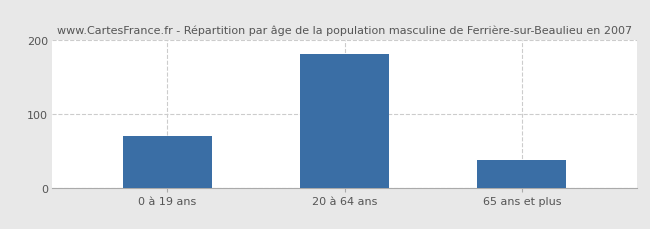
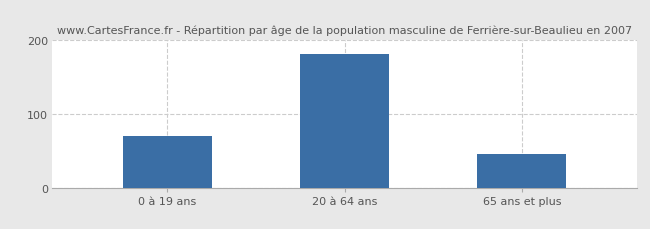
65 ans et plus: 38 -> 45
